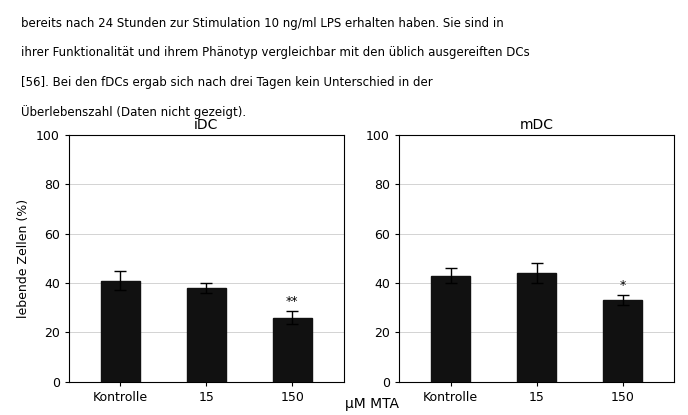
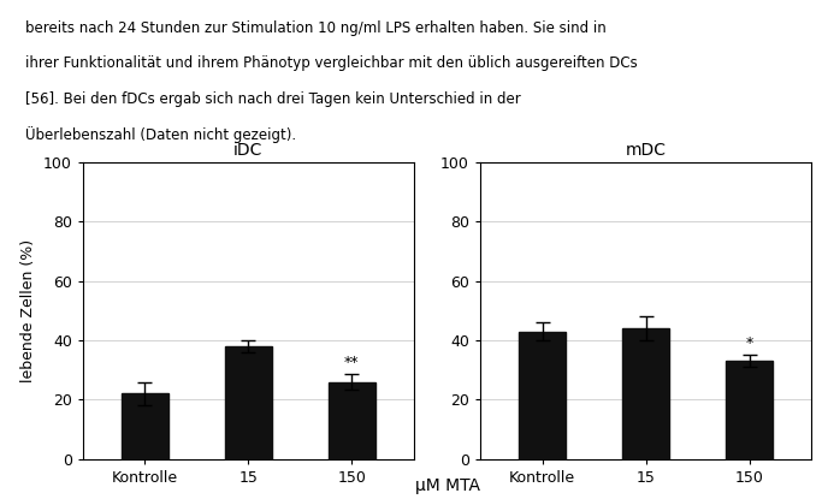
iDC/Kontrolle: 41 -> 22
